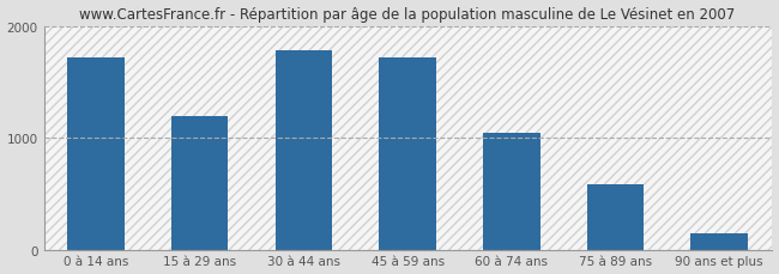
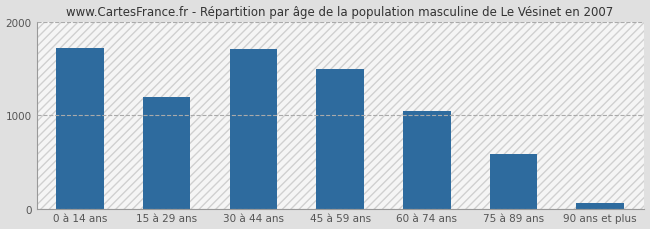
30 à 44 ans: 1780 -> 1710
45 à 59 ans: 1720 -> 1490
90 ans et plus: 140 -> 60
